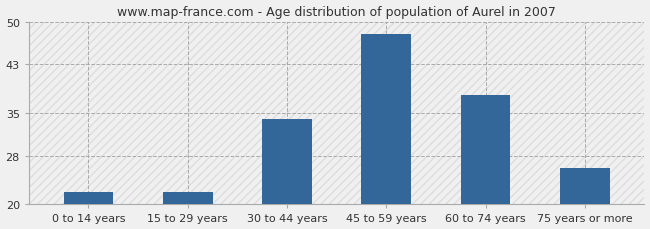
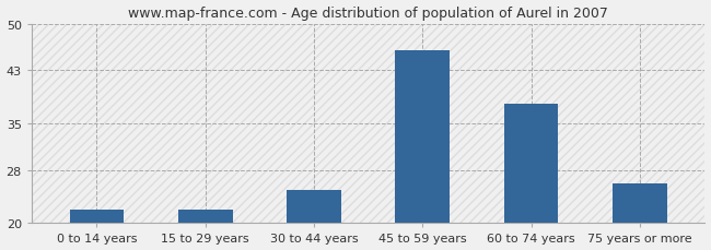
30 to 44 years: 34 -> 25
45 to 59 years: 48 -> 46
